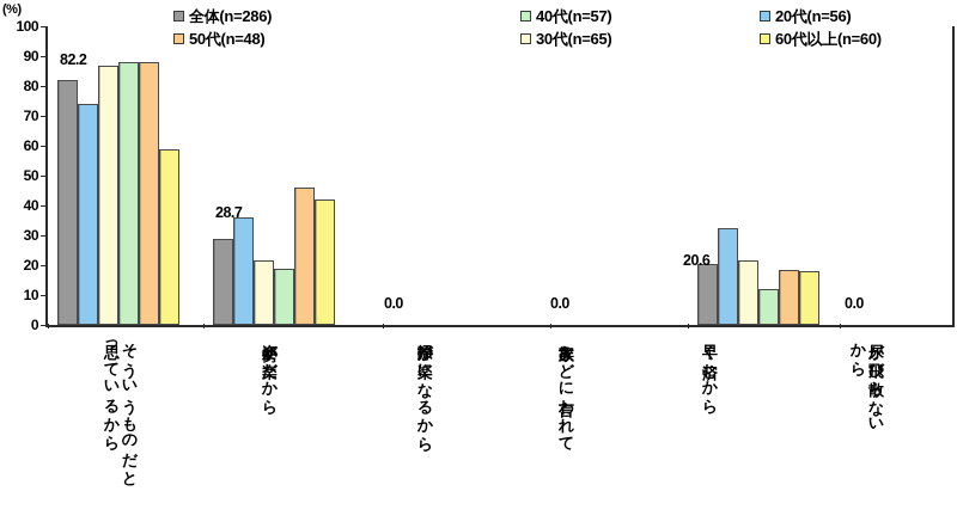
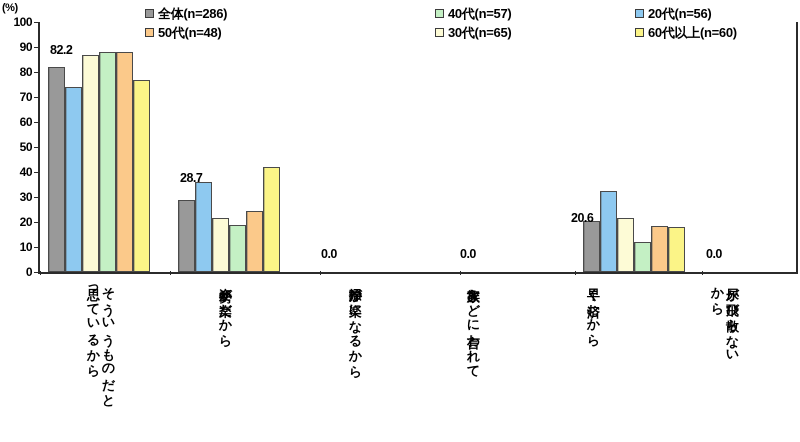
60代以上(n=60)/そういうものだと思っているから: 59 -> 77
50代(n=48)/姿勢が楽だから: 46 -> 24
